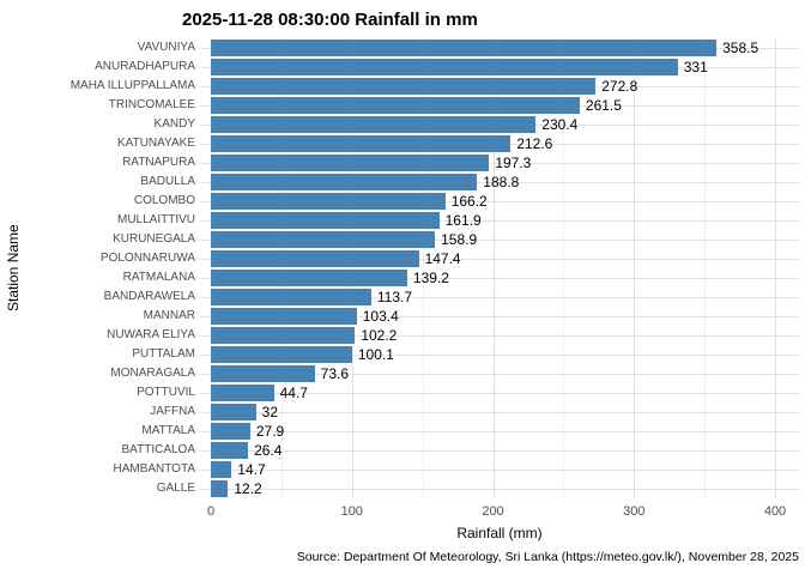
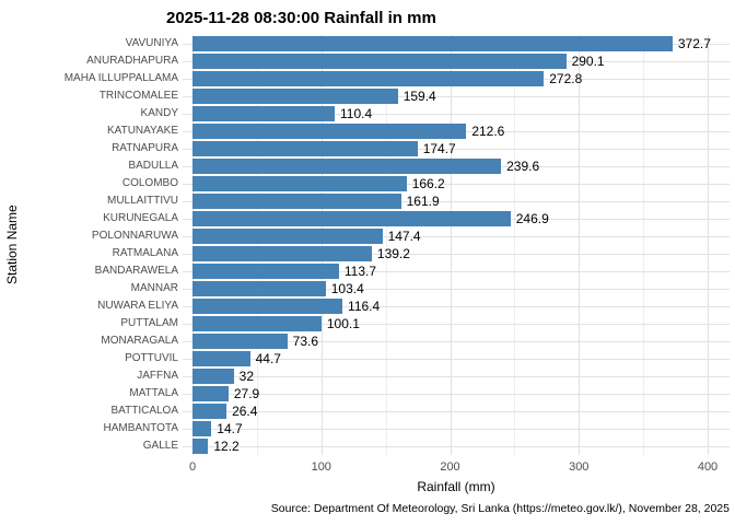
VAVUNIYA: 358.5 -> 372.7
ANURADHAPURA: 331 -> 290.1
TRINCOMALEE: 261.5 -> 159.4
KANDY: 230.4 -> 110.4
RATNAPURA: 197.3 -> 174.7
BADULLA: 188.8 -> 239.6
KURUNEGALA: 158.9 -> 246.9
NUWARA ELIYA: 102.2 -> 116.4
